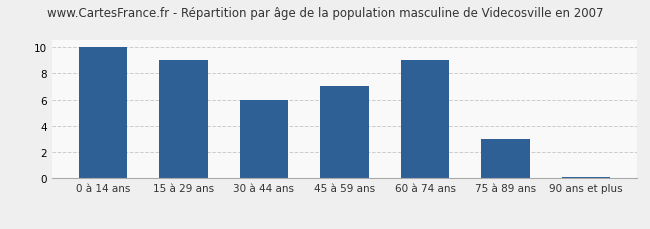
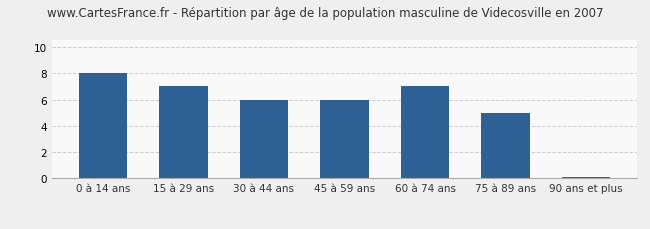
0 à 14 ans: 10.0 -> 8.0
15 à 29 ans: 9.0 -> 7.0
45 à 59 ans: 7.0 -> 6.0
60 à 74 ans: 9.0 -> 7.0
75 à 89 ans: 3.0 -> 5.0
